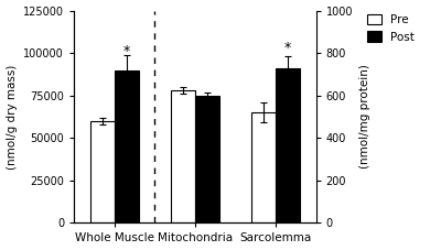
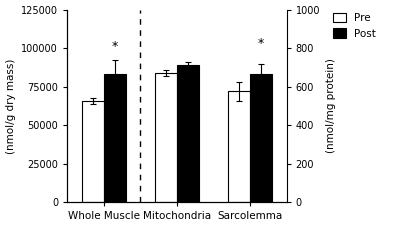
Pre/Whole Muscle: 60000 -> 66000
Post/Whole Muscle: 90000 -> 83000
Pre/Mitochondria: 78000 -> 84000
Post/Mitochondria: 75000 -> 89000
Pre/Sarcolemma: 65000 -> 72000
Post/Sarcolemma: 91000 -> 83000
